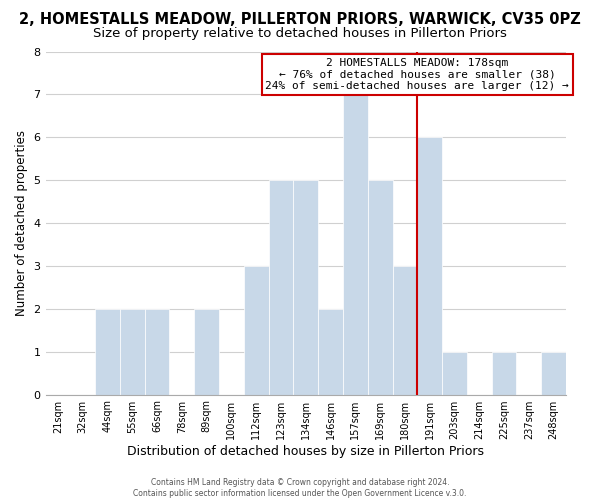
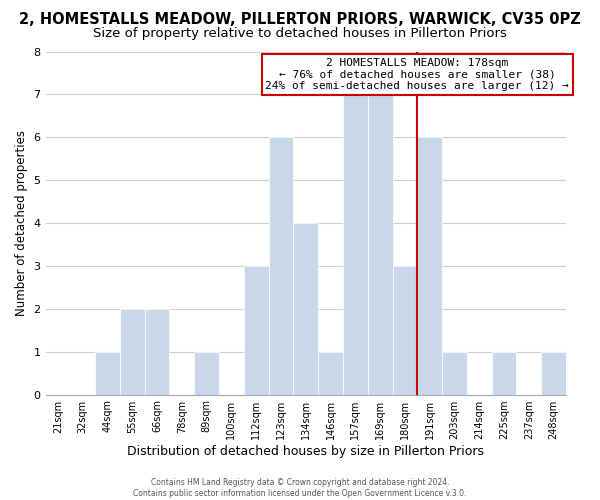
44sqm: 2 -> 1
89sqm: 2 -> 1
123sqm: 5 -> 6
134sqm: 5 -> 4
146sqm: 2 -> 1
169sqm: 5 -> 7
